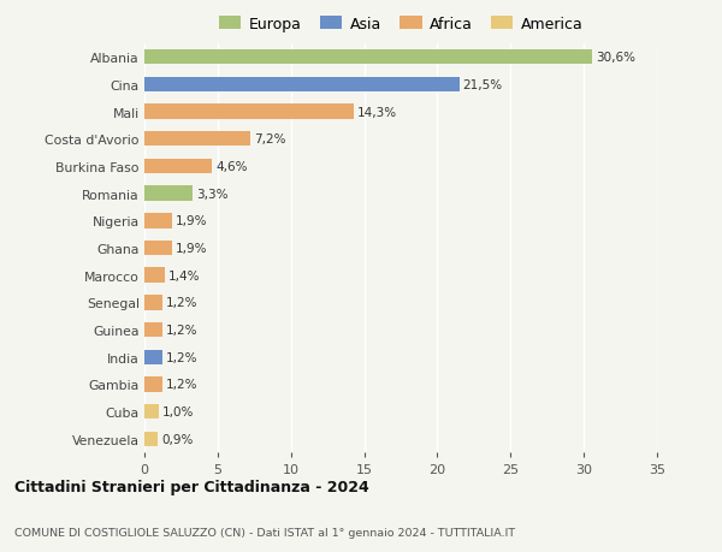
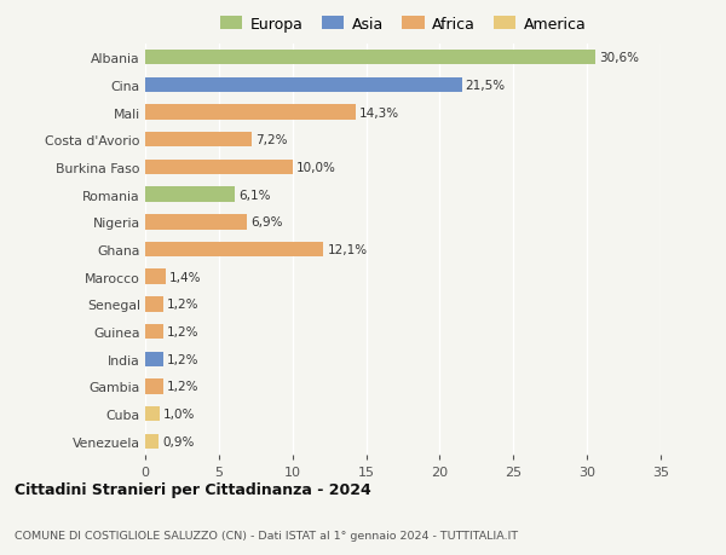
Burkina Faso: 4,6% -> 10,0%
Romania: 3,3% -> 6,1%
Nigeria: 1,9% -> 6,9%
Ghana: 1,9% -> 12,1%
